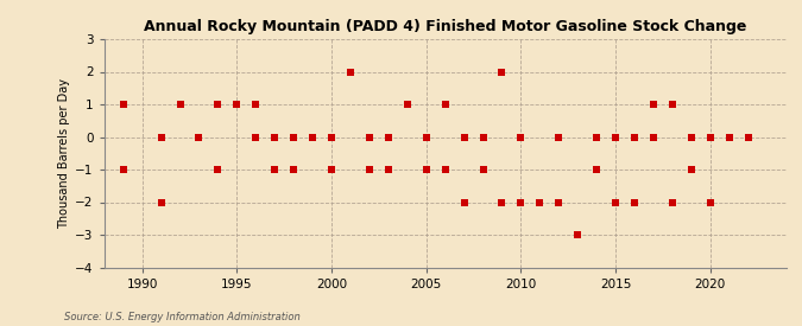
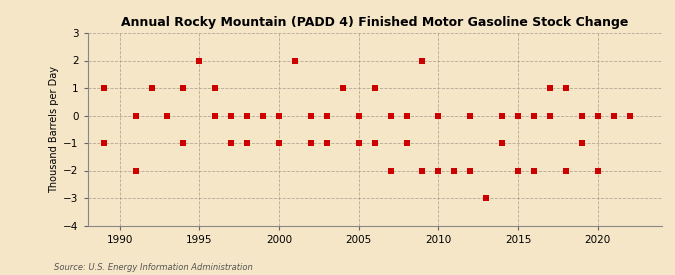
1995: 1 -> 2
